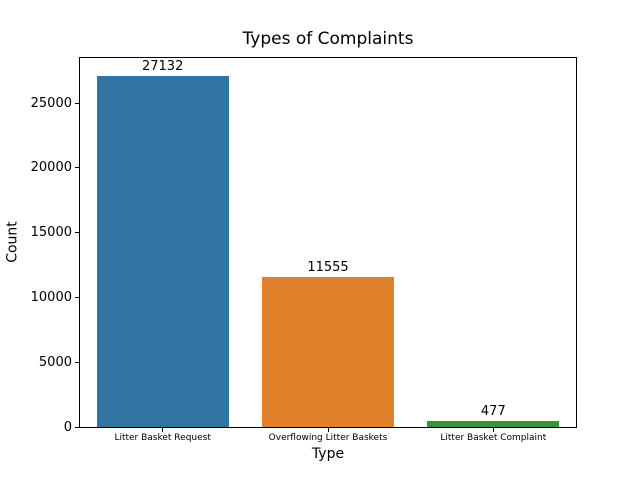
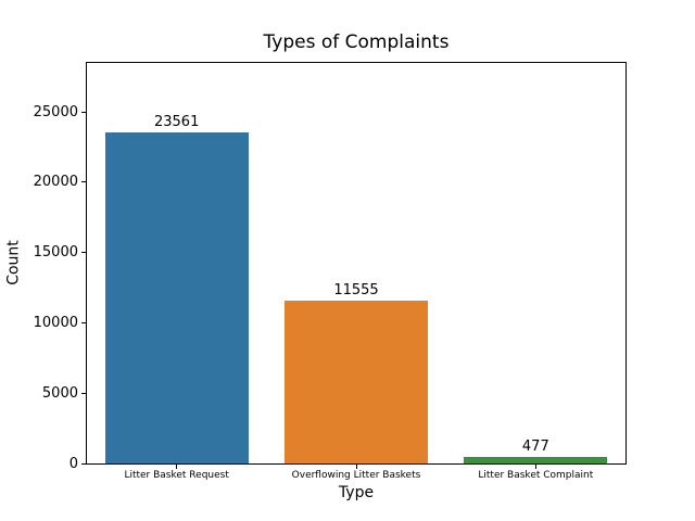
Litter Basket Request: 27132 -> 23561
